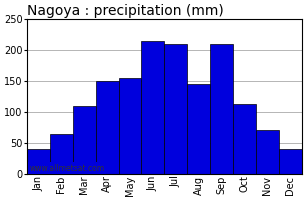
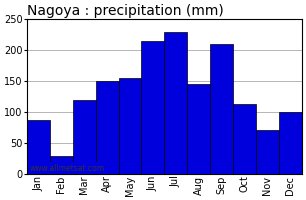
Jan: 40 -> 88
Feb: 65 -> 30
Mar: 110 -> 120
Jul: 210 -> 230
Dec: 40 -> 100
